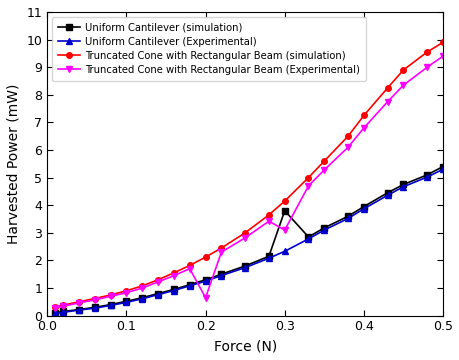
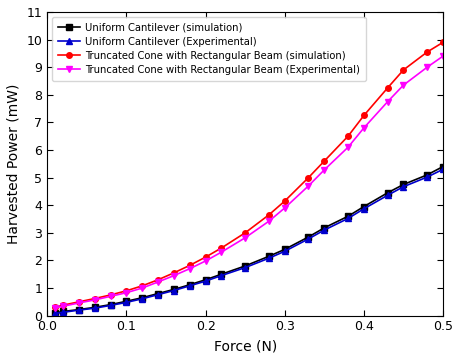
Truncated Cone with Rectangular Beam (Experimental)/0.2: 0.65 -> 1.98
Uniform Cantilever (simulation)/0.3: 3.80 -> 2.40
Truncated Cone with Rectangular Beam (Experimental)/0.3: 3.10 -> 3.90
